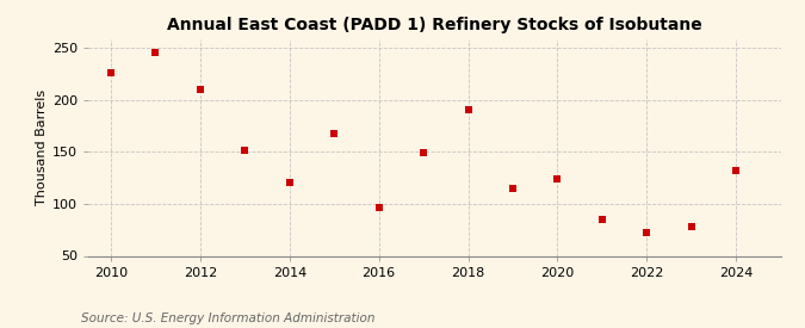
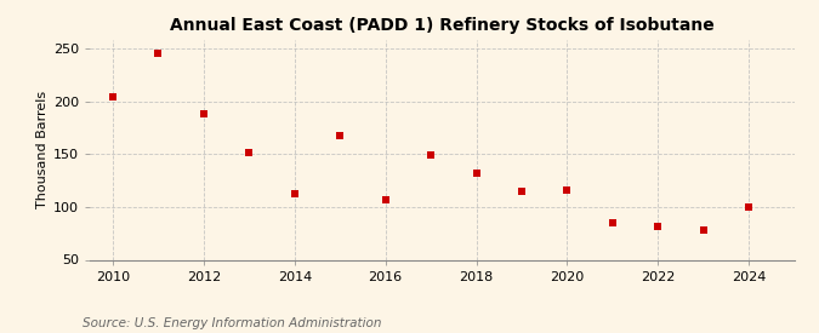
2010: 226 -> 204
2012: 210 -> 188
2014: 120 -> 113
2016: 96 -> 107
2018: 190 -> 132
2020: 124 -> 116
2022: 72 -> 82
2024: 132 -> 100
